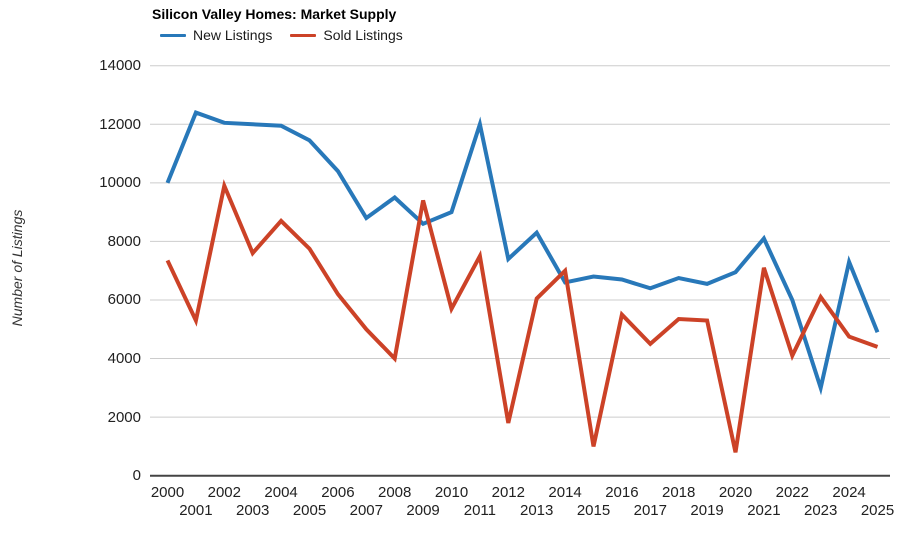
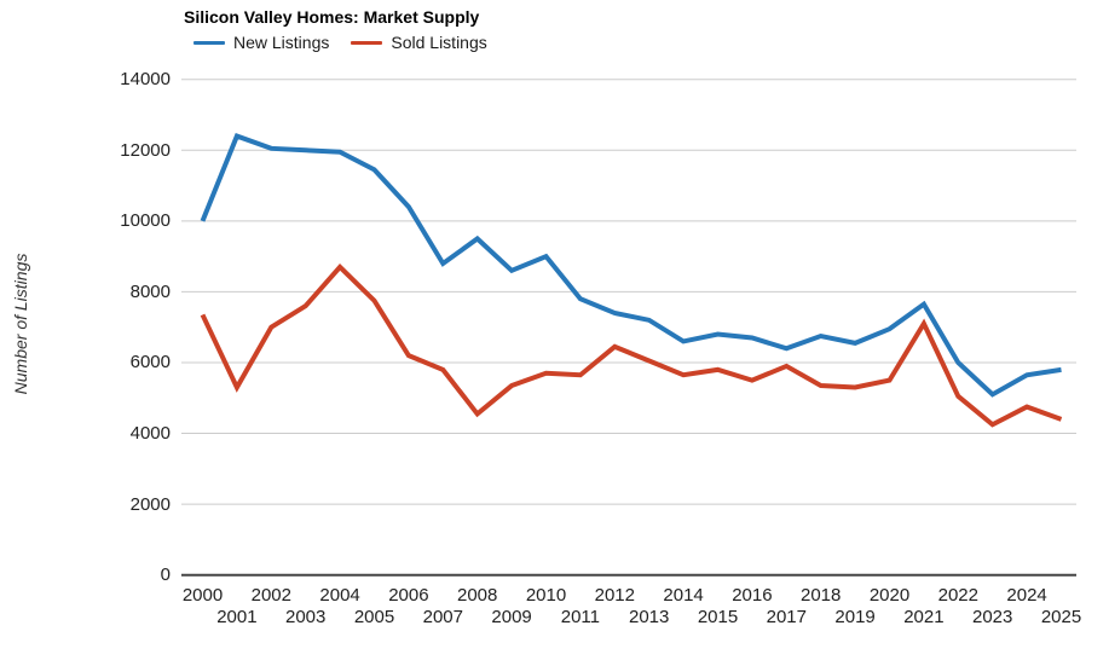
Sold Listings/2002: 9900 -> 7000
Sold Listings/2007: 5000 -> 5800
Sold Listings/2008: 4000 -> 4600
Sold Listings/2009: 9400 -> 5400
New Listings/2011: 12000 -> 7800
Sold Listings/2011: 7500 -> 5600
Sold Listings/2012: 1800 -> 6400
New Listings/2013: 8300 -> 7200
Sold Listings/2014: 7000 -> 5600
Sold Listings/2015: 1000 -> 5800
Sold Listings/2017: 4500 -> 5900
Sold Listings/2020: 800 -> 5500
New Listings/2021: 8100 -> 7600
Sold Listings/2022: 4100 -> 5000
New Listings/2023: 3000 -> 5100
Sold Listings/2023: 6100 -> 4200
New Listings/2024: 7300 -> 5600
New Listings/2025: 4900 -> 5800
